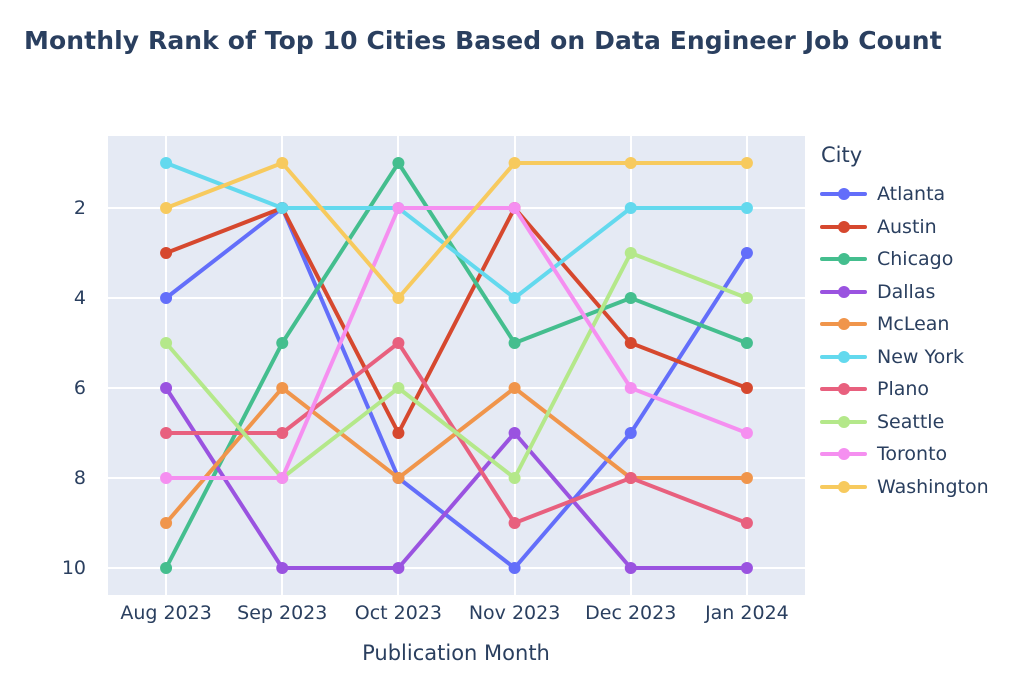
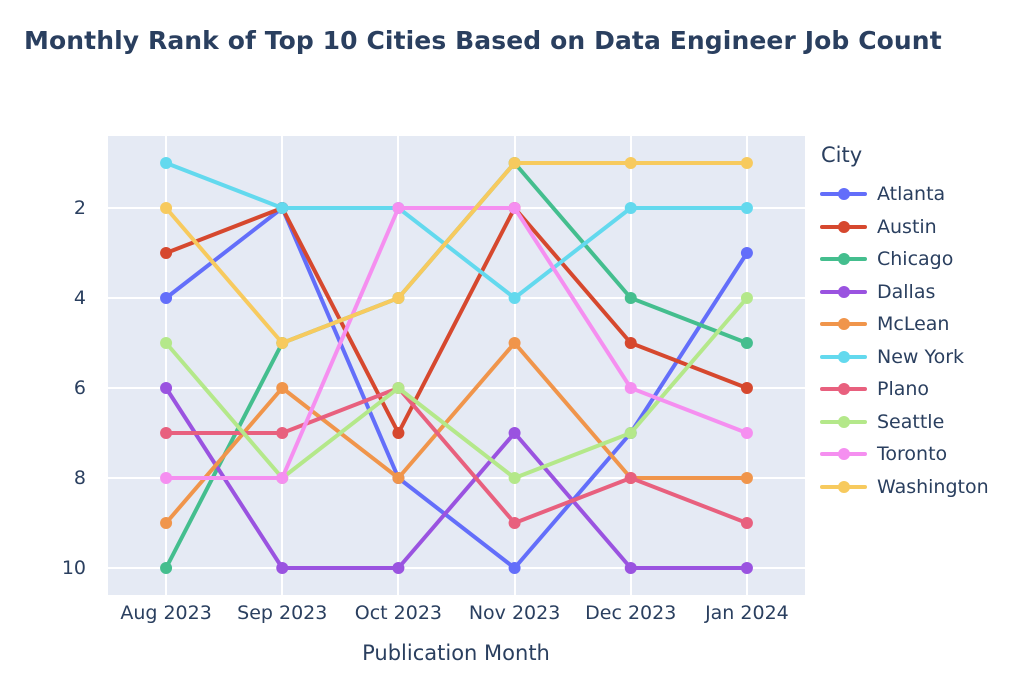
Washington/Sep 2023: 1 -> 5
Chicago/Oct 2023: 1 -> 4
Plano/Oct 2023: 5 -> 6
Chicago/Nov 2023: 5 -> 1
McLean/Nov 2023: 6 -> 5
Seattle/Dec 2023: 3 -> 7
